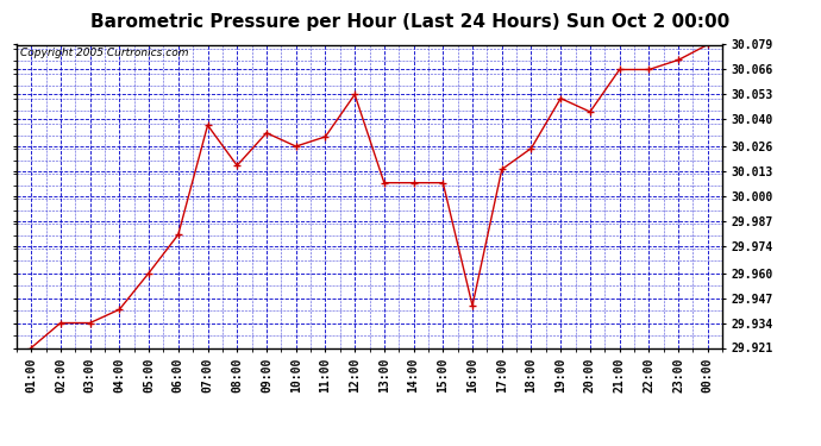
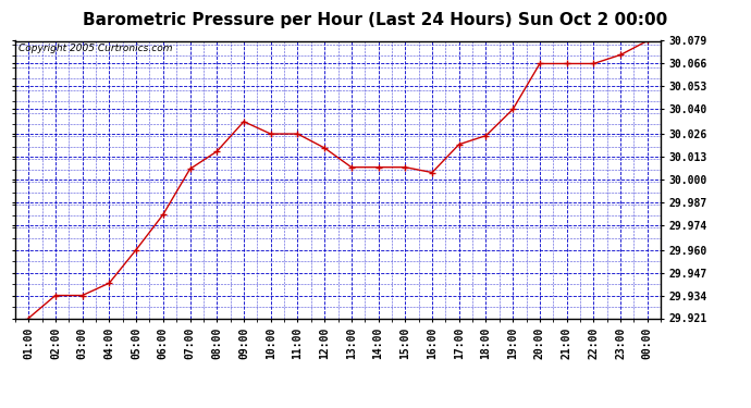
07:00: 30.037 -> 30.006
11:00: 30.031 -> 30.026
12:00: 30.053 -> 30.018
16:00: 29.943 -> 30.004
17:00: 30.014 -> 30.020
19:00: 30.051 -> 30.040
20:00: 30.044 -> 30.066
